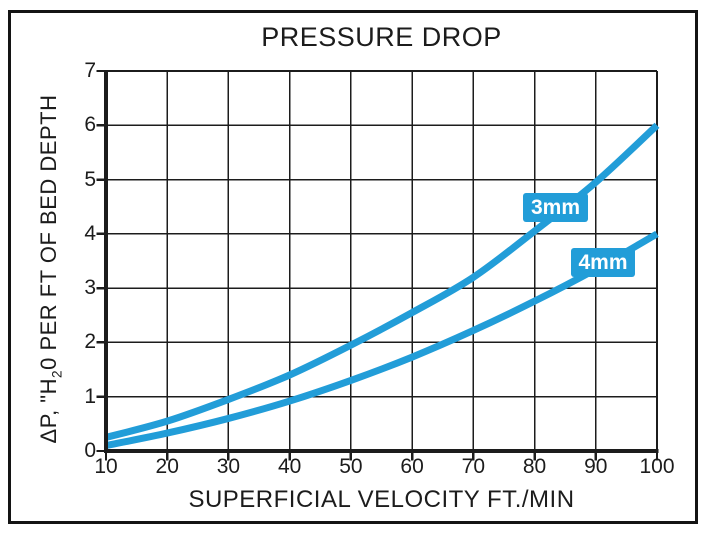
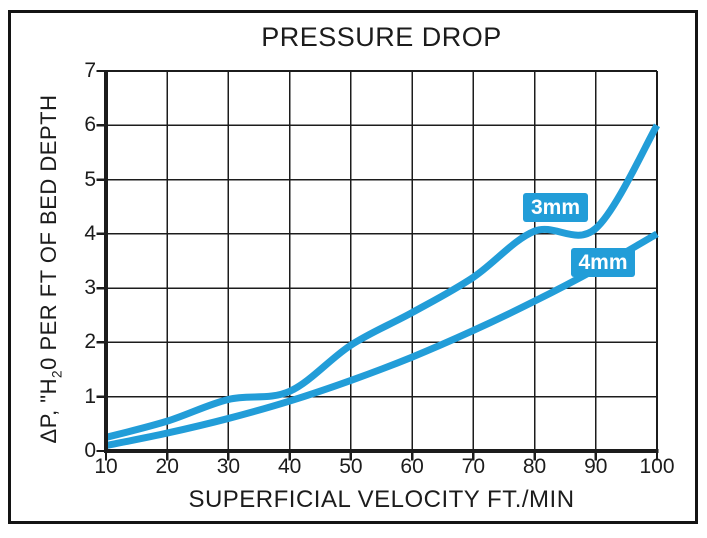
3mm/40: 1.4 -> 1.1
3mm/90: 5.0 -> 4.1
